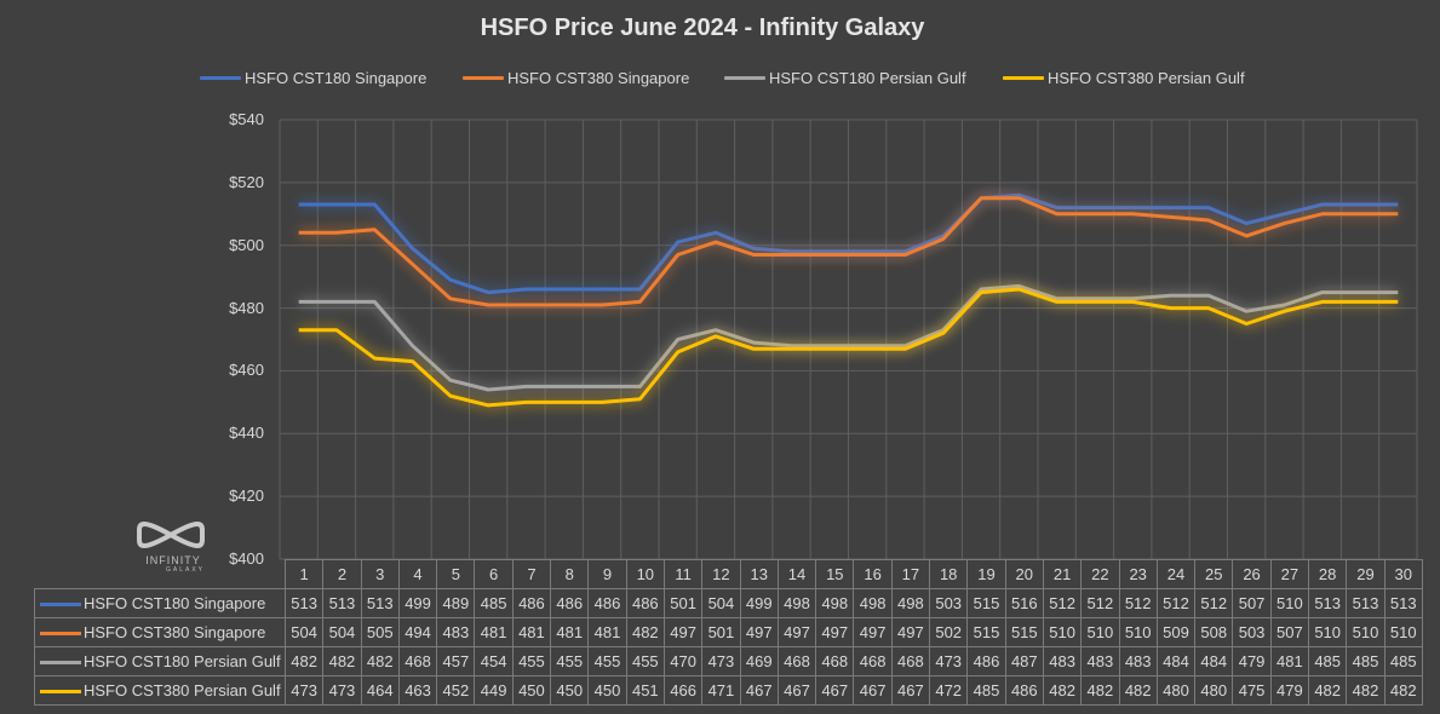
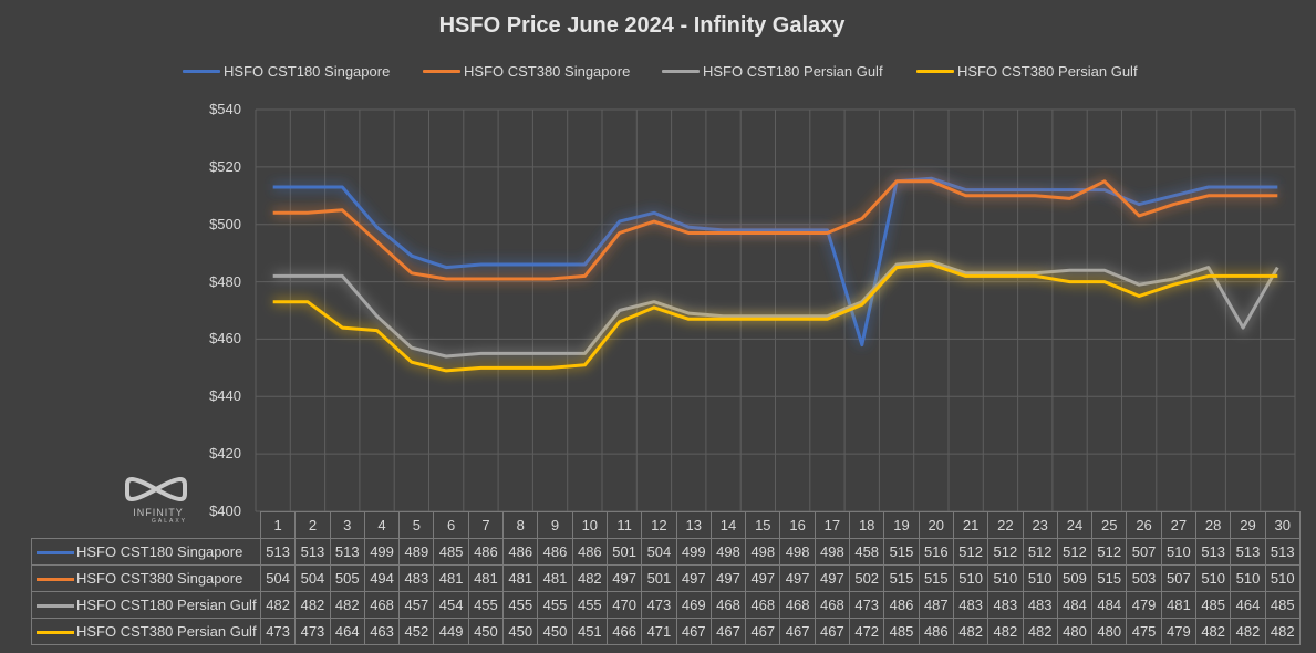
HSFO CST180 Singapore/18: 503 -> 458
HSFO CST380 Singapore/25: 508 -> 515
HSFO CST180 Persian Gulf/29: 485 -> 464
